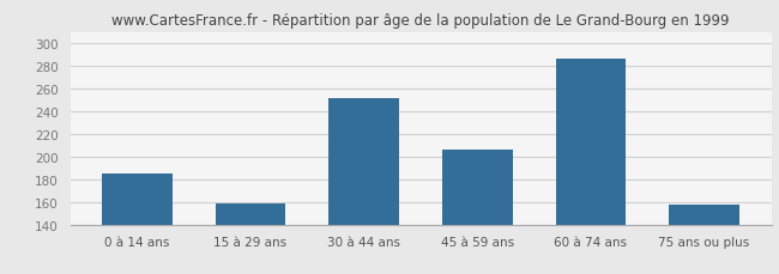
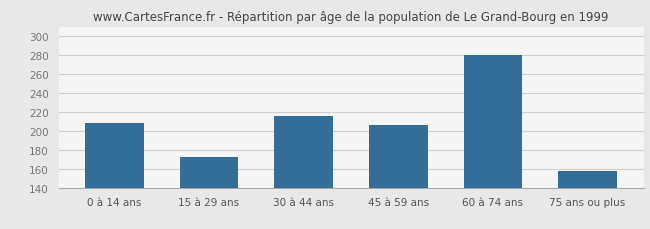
0 à 14 ans: 185 -> 208
15 à 29 ans: 159 -> 172
30 à 44 ans: 251 -> 216
60 à 74 ans: 286 -> 280
